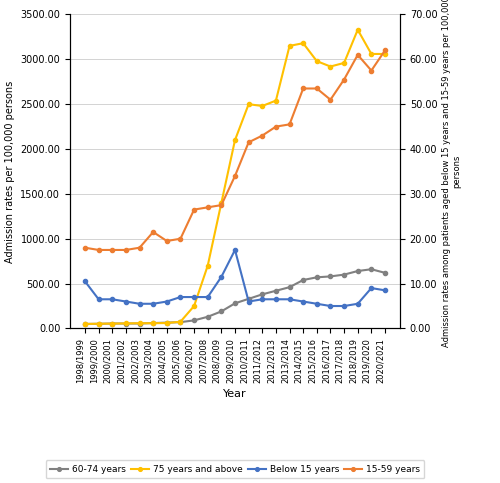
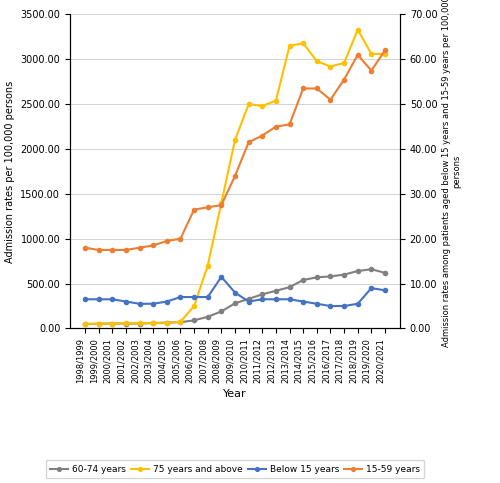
Below 15 years/1998/1999: 10.5 -> 6.5
15-59 years/2003/2004: 21.5 -> 18.5
Below 15 years/2009/2010: 17.5 -> 8.0
